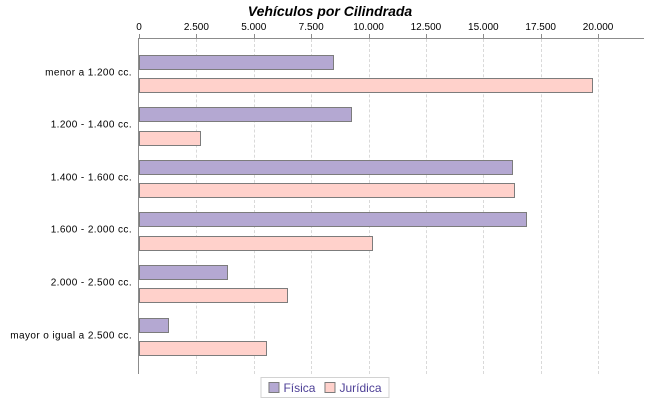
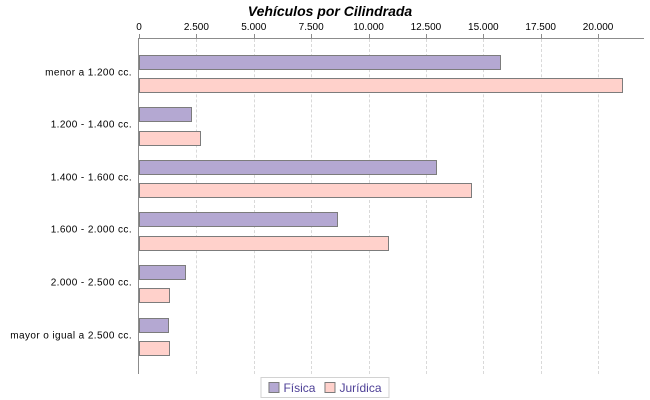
Física/menor a 1.200 cc.: 8400 -> 15700
Jurídica/menor a 1.200 cc.: 19700 -> 21000
Física/1.200 - 1.400 cc.: 9200 -> 2200
Física/1.400 - 1.600 cc.: 16200 -> 12900
Jurídica/1.400 - 1.600 cc.: 16300 -> 14400
Física/1.600 - 2.000 cc.: 16800 -> 8600
Jurídica/1.600 - 2.000 cc.: 10100 -> 10800
Física/2.000 - 2.500 cc.: 3800 -> 2000
Jurídica/2.000 - 2.500 cc.: 6400 -> 1200
Jurídica/mayor o igual a 2.500 cc.: 5500 -> 1200
